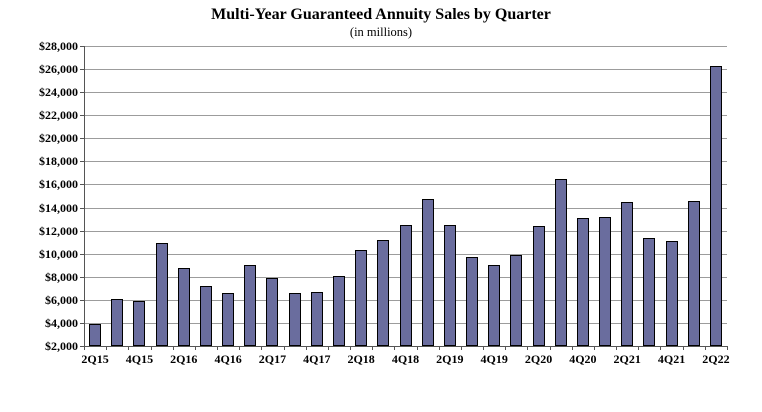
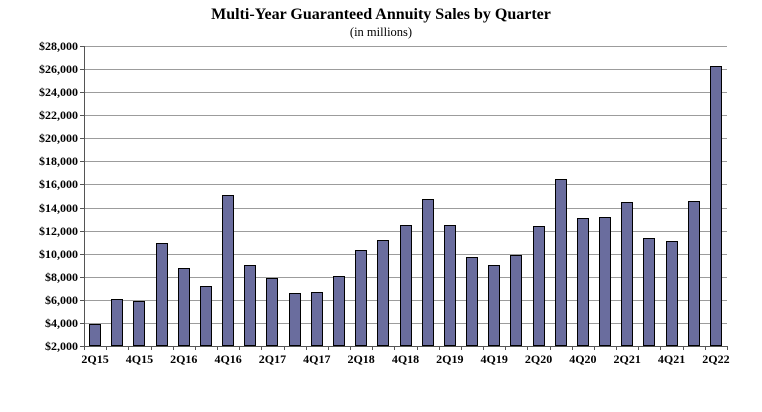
4Q16: $6600 -> $15100
